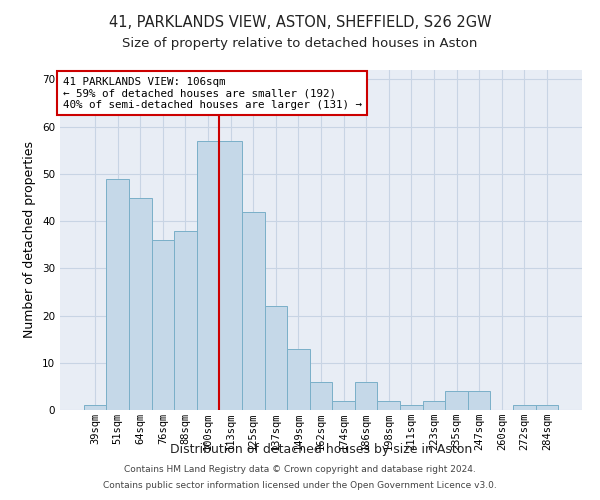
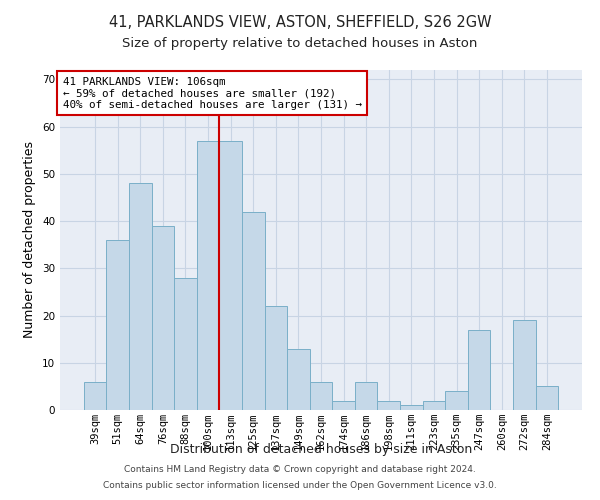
39sqm: 1 -> 6
51sqm: 49 -> 36
64sqm: 45 -> 48
76sqm: 36 -> 39
88sqm: 38 -> 28
247sqm: 4 -> 17
272sqm: 1 -> 19
284sqm: 1 -> 5
